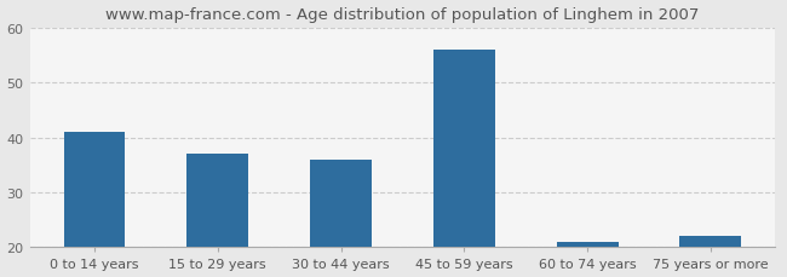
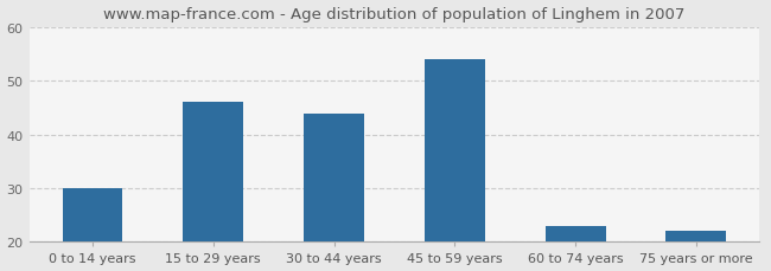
0 to 14 years: 41 -> 30
15 to 29 years: 37 -> 46
30 to 44 years: 36 -> 44
45 to 59 years: 56 -> 54
60 to 74 years: 21 -> 23
